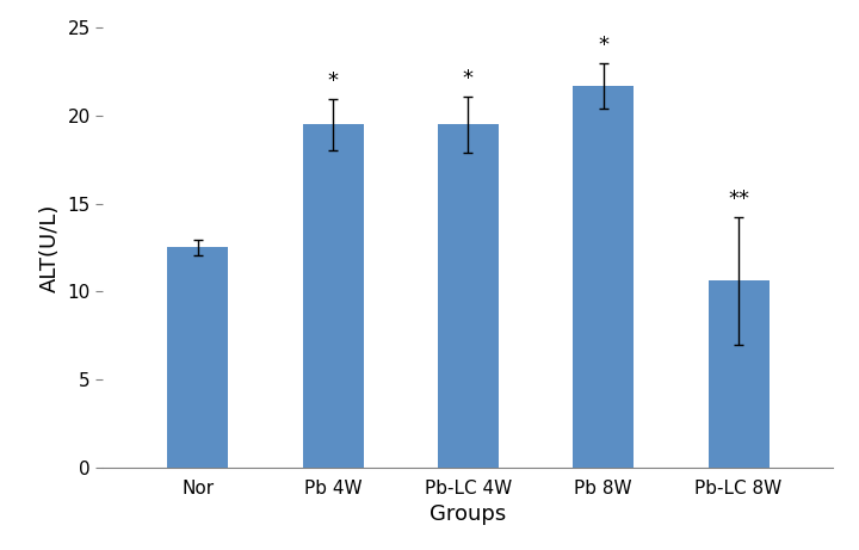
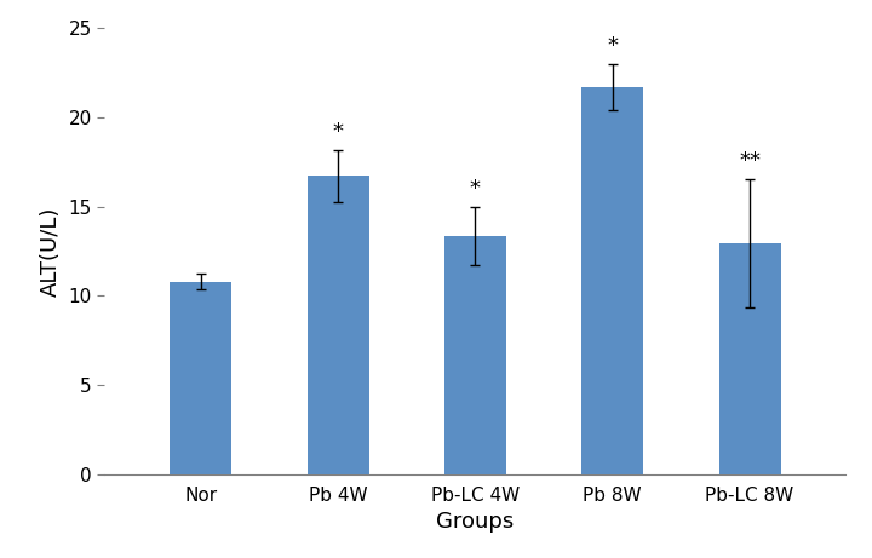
Nor: 12.5 -> 10.8
Pb 4W: 19.5 -> 16.7
Pb-LC 4W: 19.5 -> 13.3
Pb-LC 8W: 10.6 -> 12.9
